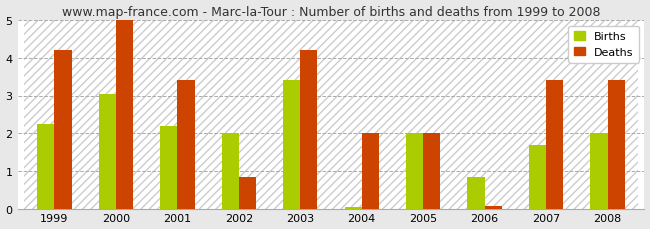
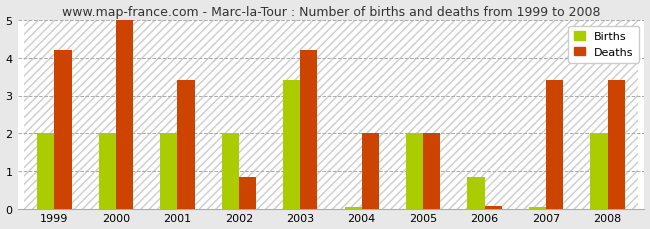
Births/1999: 2.25 -> 2.00
Births/2000: 3.05 -> 2.00
Births/2001: 2.20 -> 2.00
Births/2007: 1.70 -> 0.05
